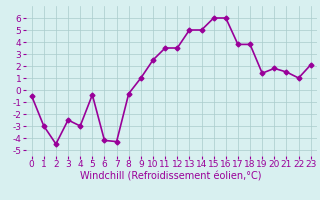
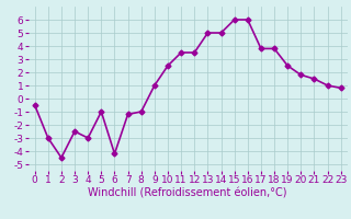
5: -0.4 -> -1.0
7: -4.3 -> -1.2
8: -0.3 -> -1.0
19: 1.4 -> 2.5
23: 2.1 -> 0.8
